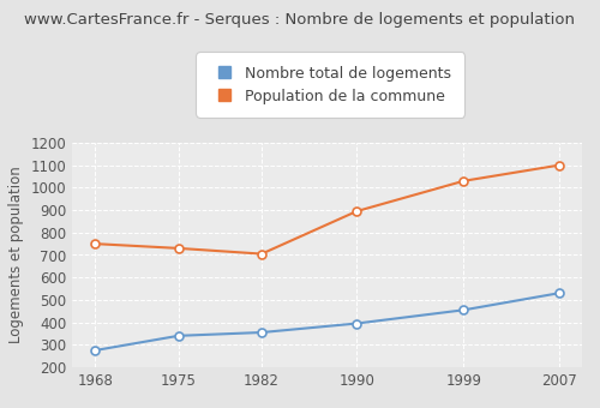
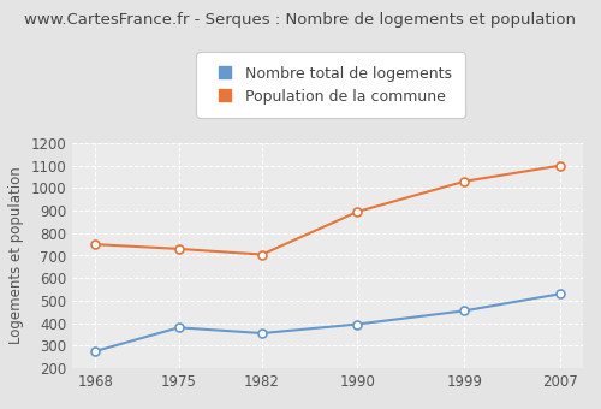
Nombre total de logements/1975: 340 -> 380
